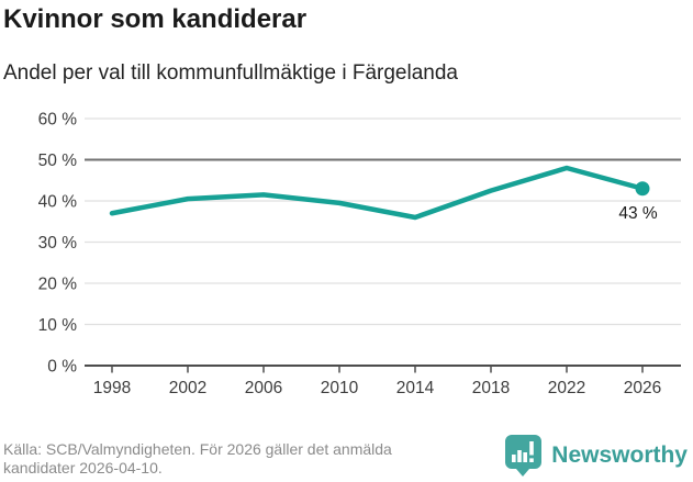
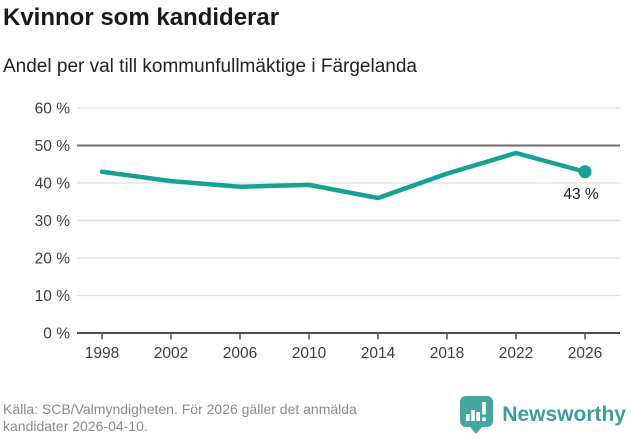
1998: 37% -> 43%
2006: 42% -> 39%
